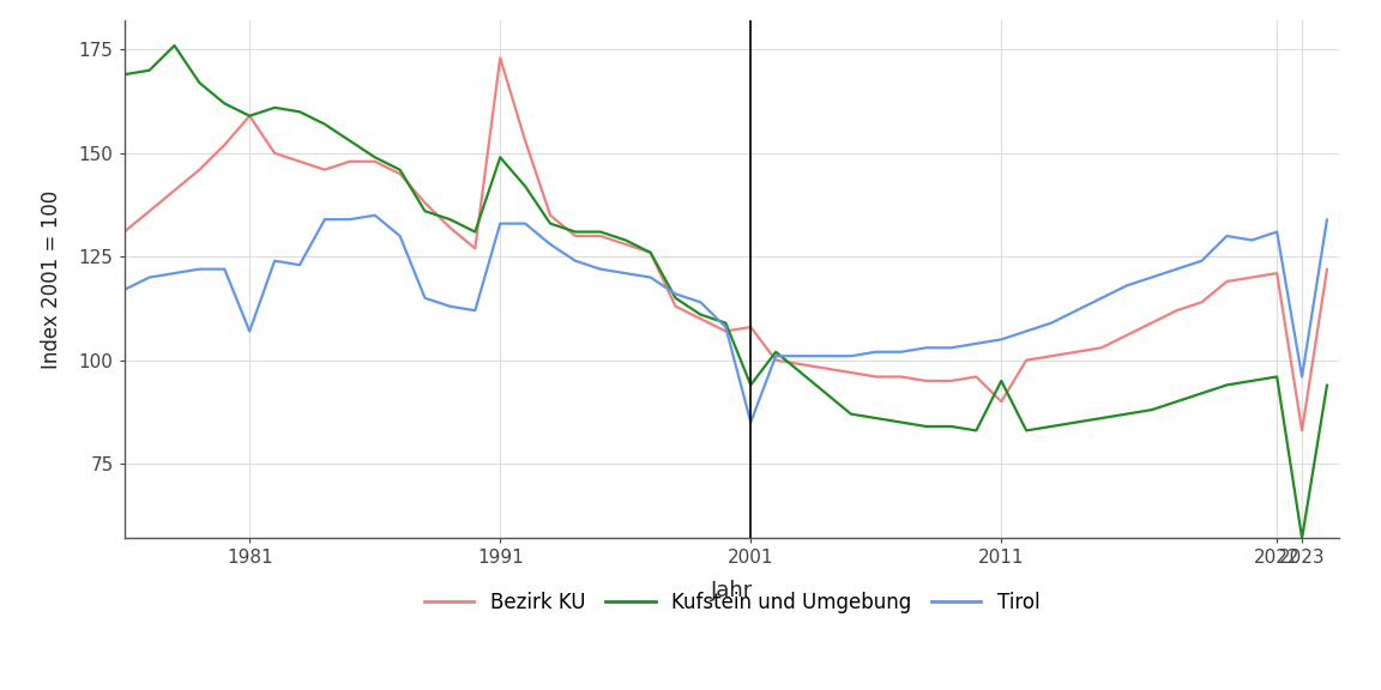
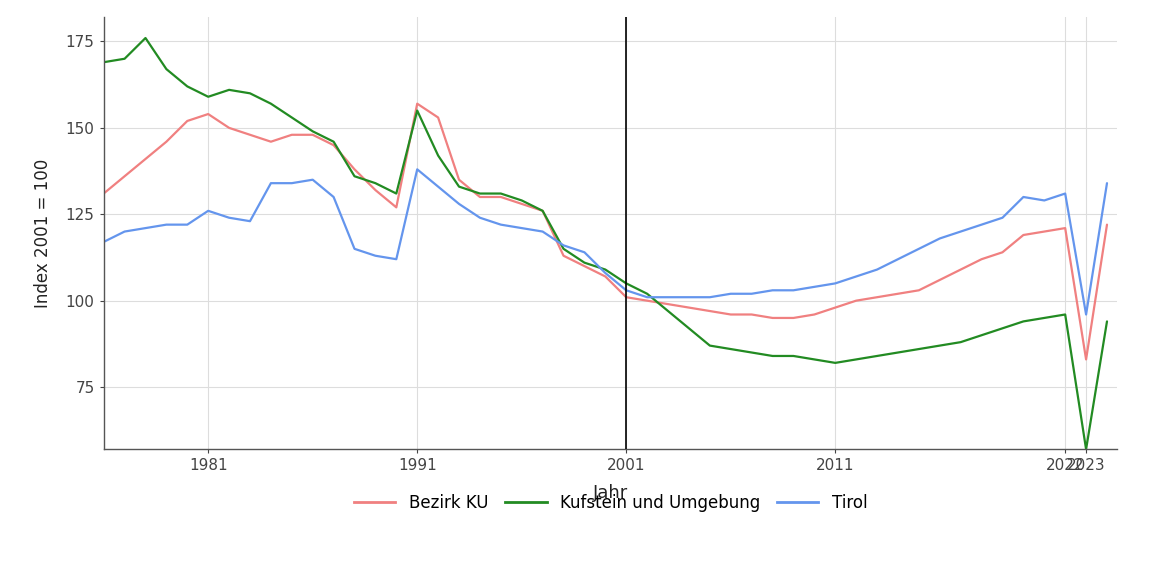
Bezirk KU/1981: 159 -> 154
Tirol/1981: 107 -> 126
Bezirk KU/1991: 173 -> 157
Kufstein und Umgebung/1991: 149 -> 155
Tirol/1991: 133 -> 138
Bezirk KU/2001: 108 -> 101
Kufstein und Umgebung/2001: 94 -> 105
Tirol/2001: 85 -> 103
Bezirk KU/2011: 90 -> 98
Kufstein und Umgebung/2011: 95 -> 82
